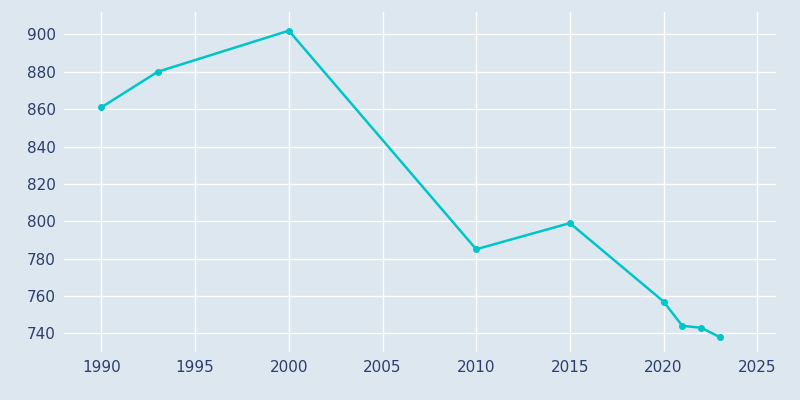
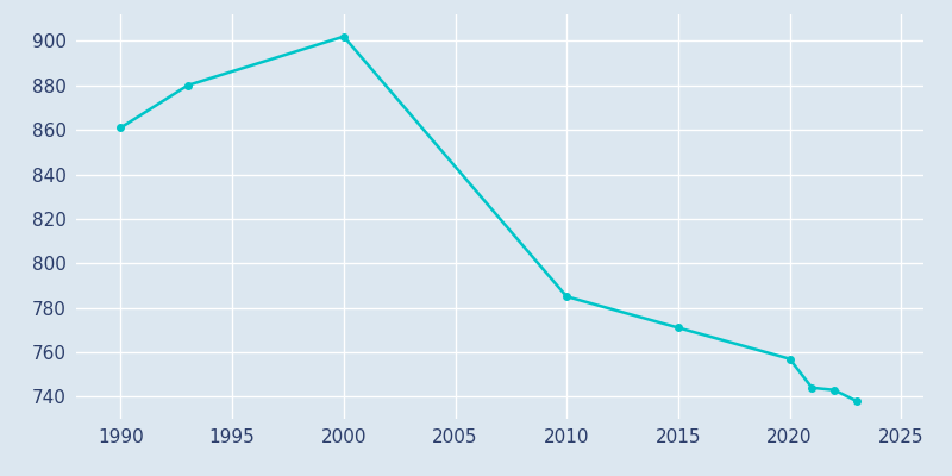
2015: 799 -> 771
